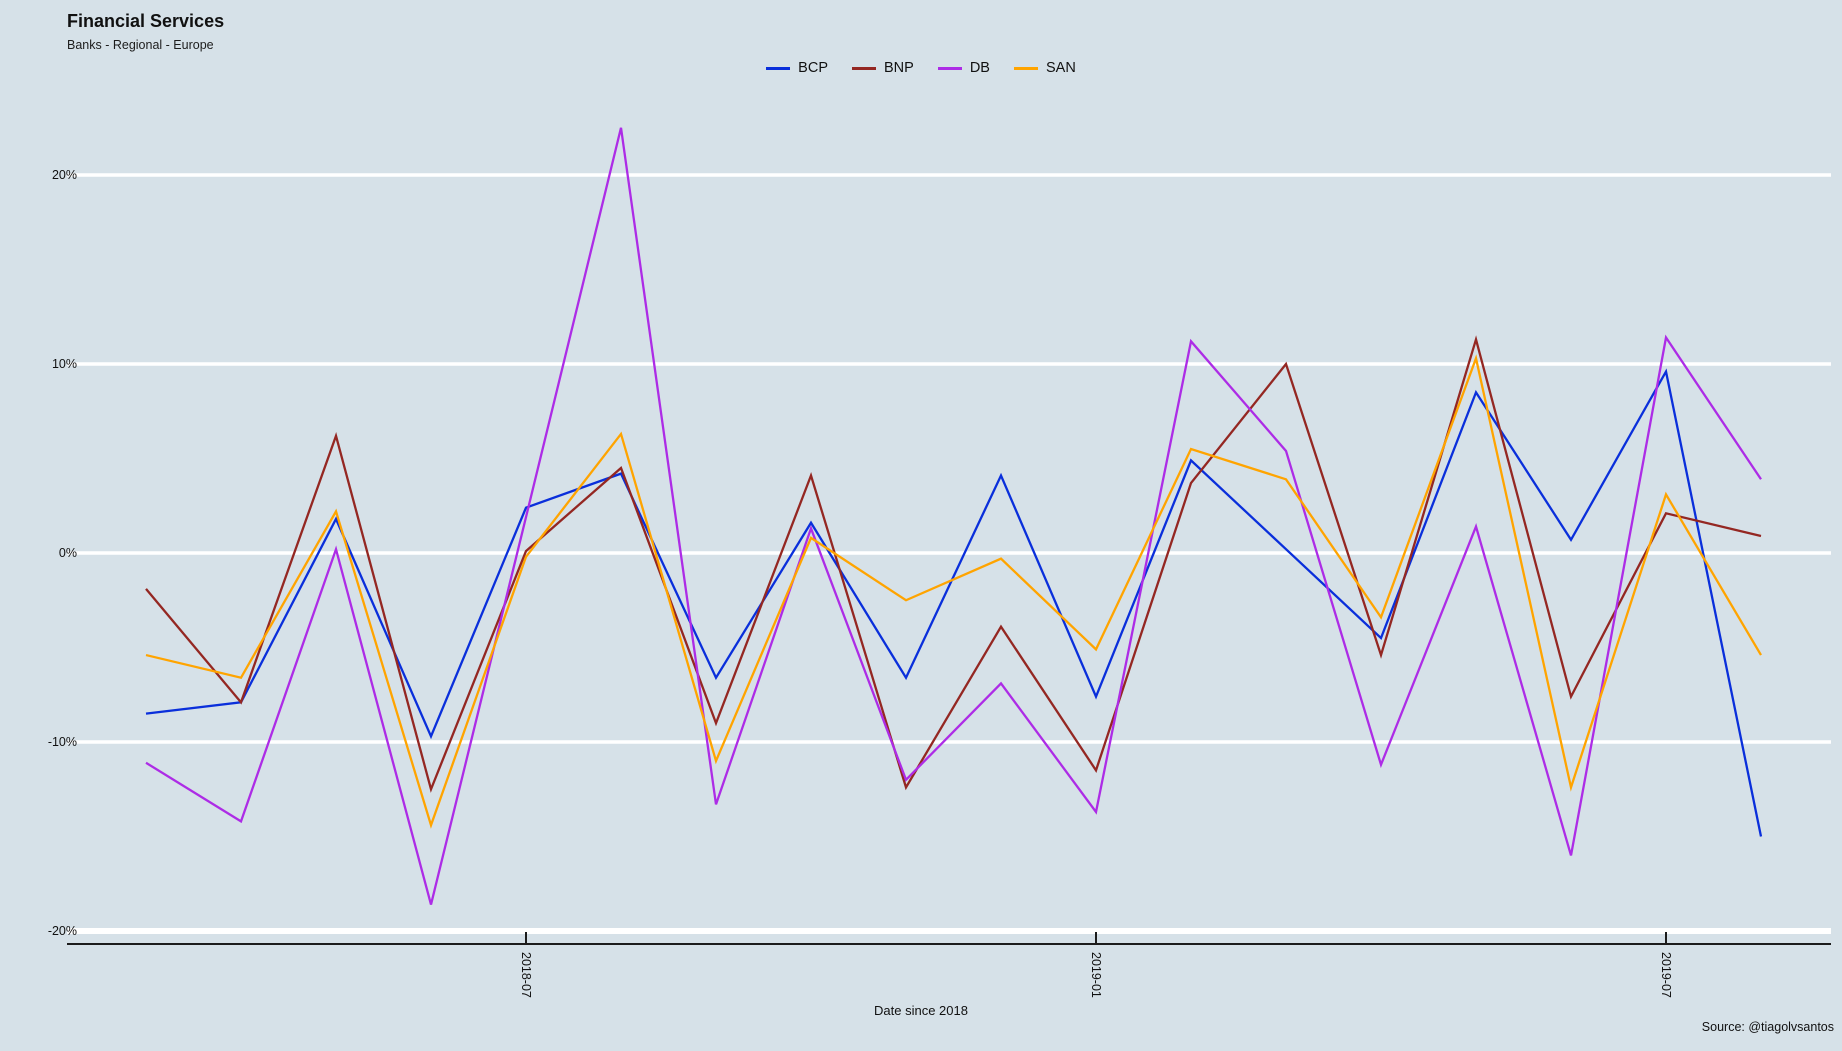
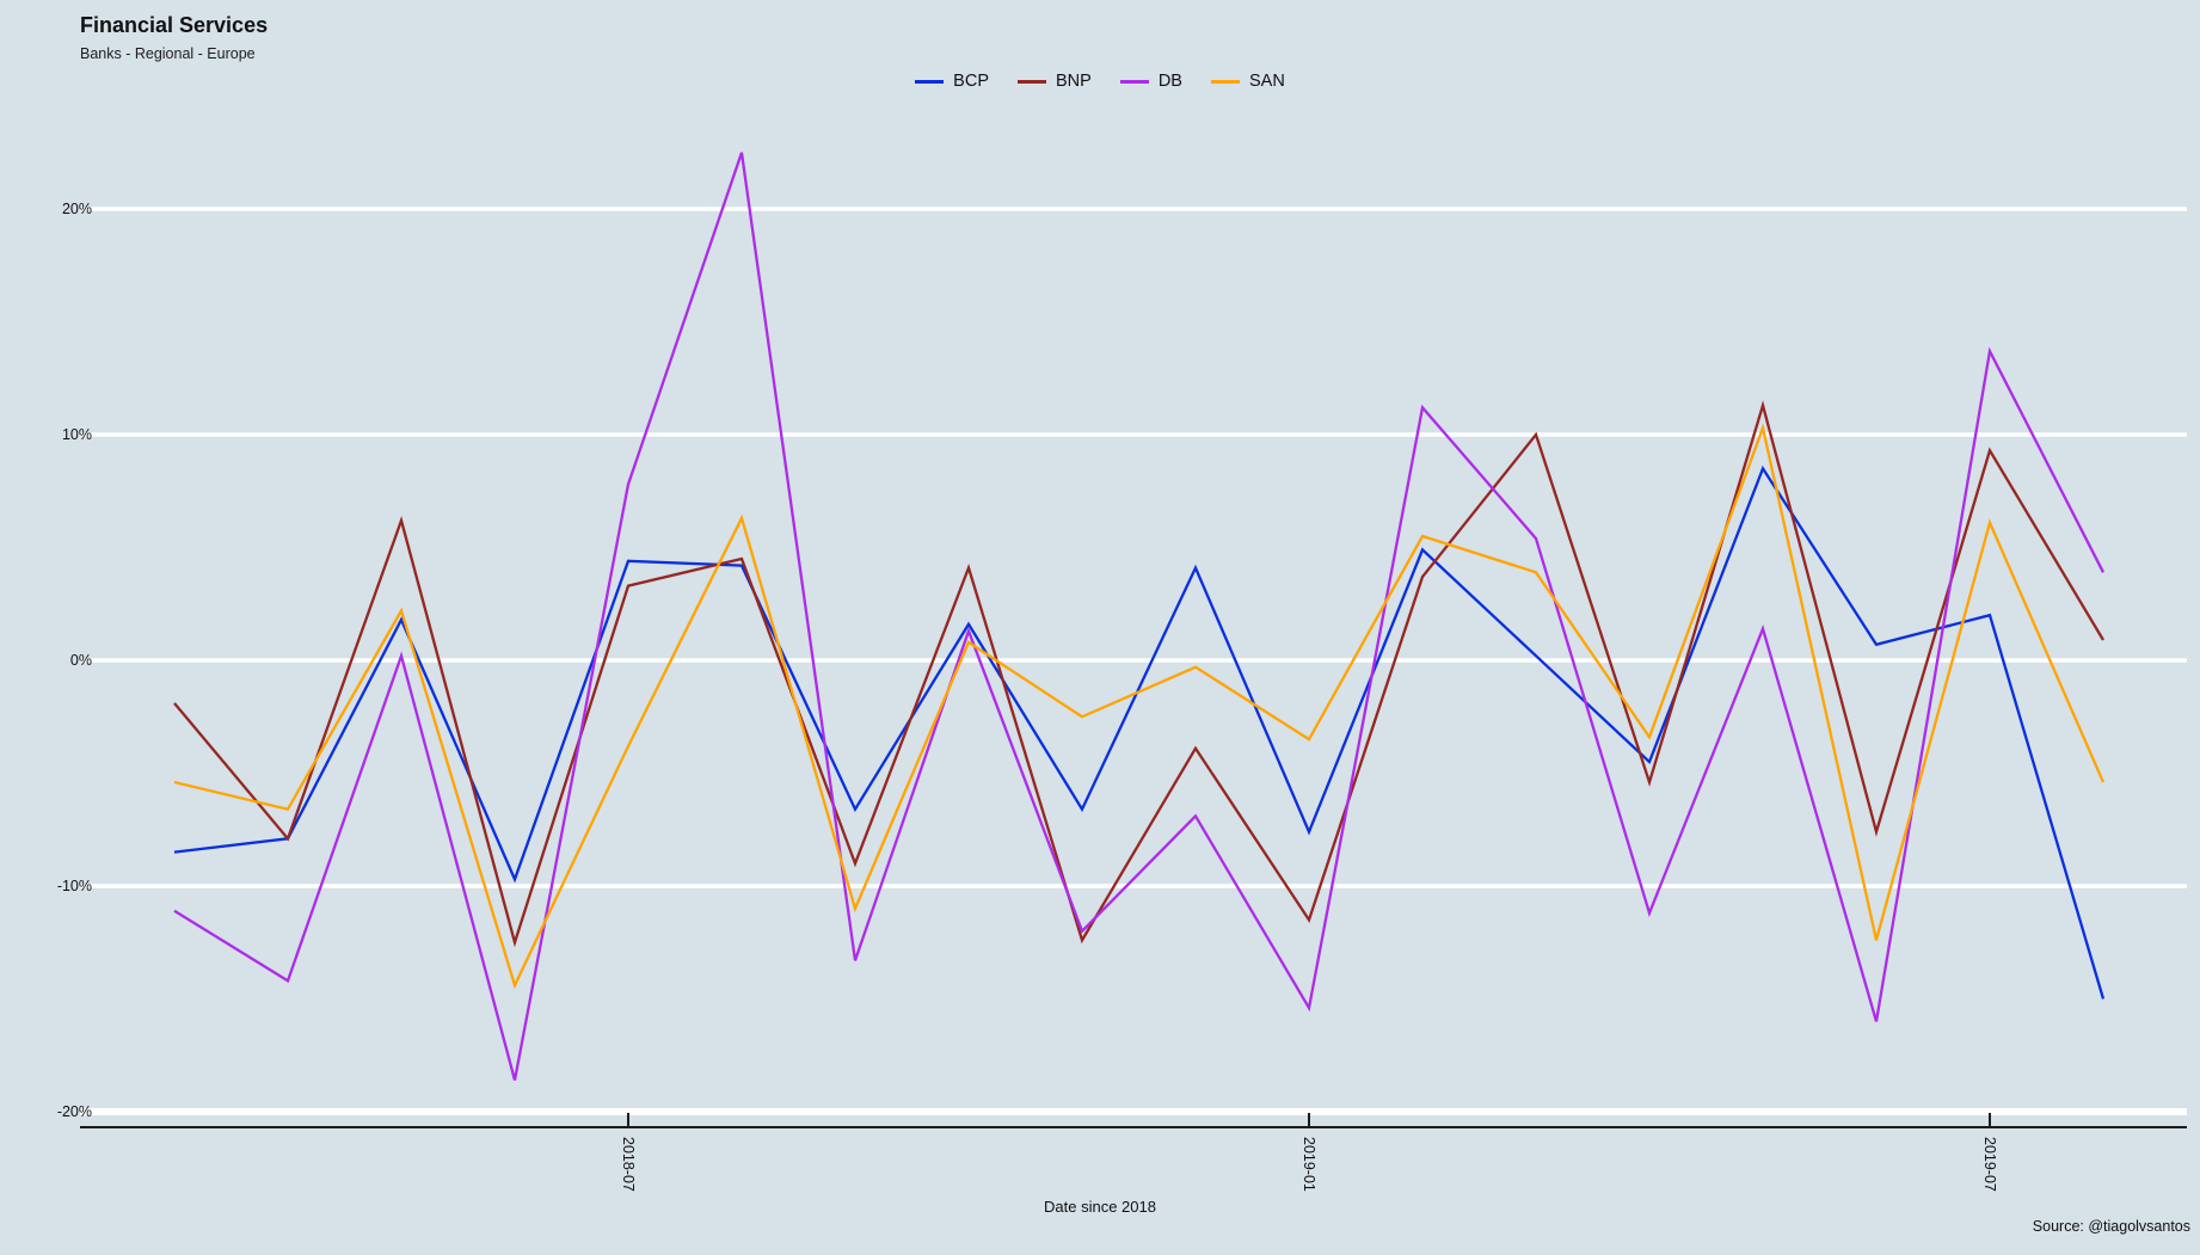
BCP/2018-07: 2.4% -> 4.4%
BNP/2018-07: 0.1% -> 3.3%
DB/2018-07: 1.9% -> 7.8%
SAN/2018-07: -0.2% -> -3.8%
DB/2019-01: -13.7% -> -15.4%
SAN/2019-01: -5.1% -> -3.5%
BCP/2019-07: 9.6% -> 2.0%
BNP/2019-07: 2.1% -> 9.3%
DB/2019-07: 11.4% -> 13.7%
SAN/2019-07: 3.1% -> 6.1%
